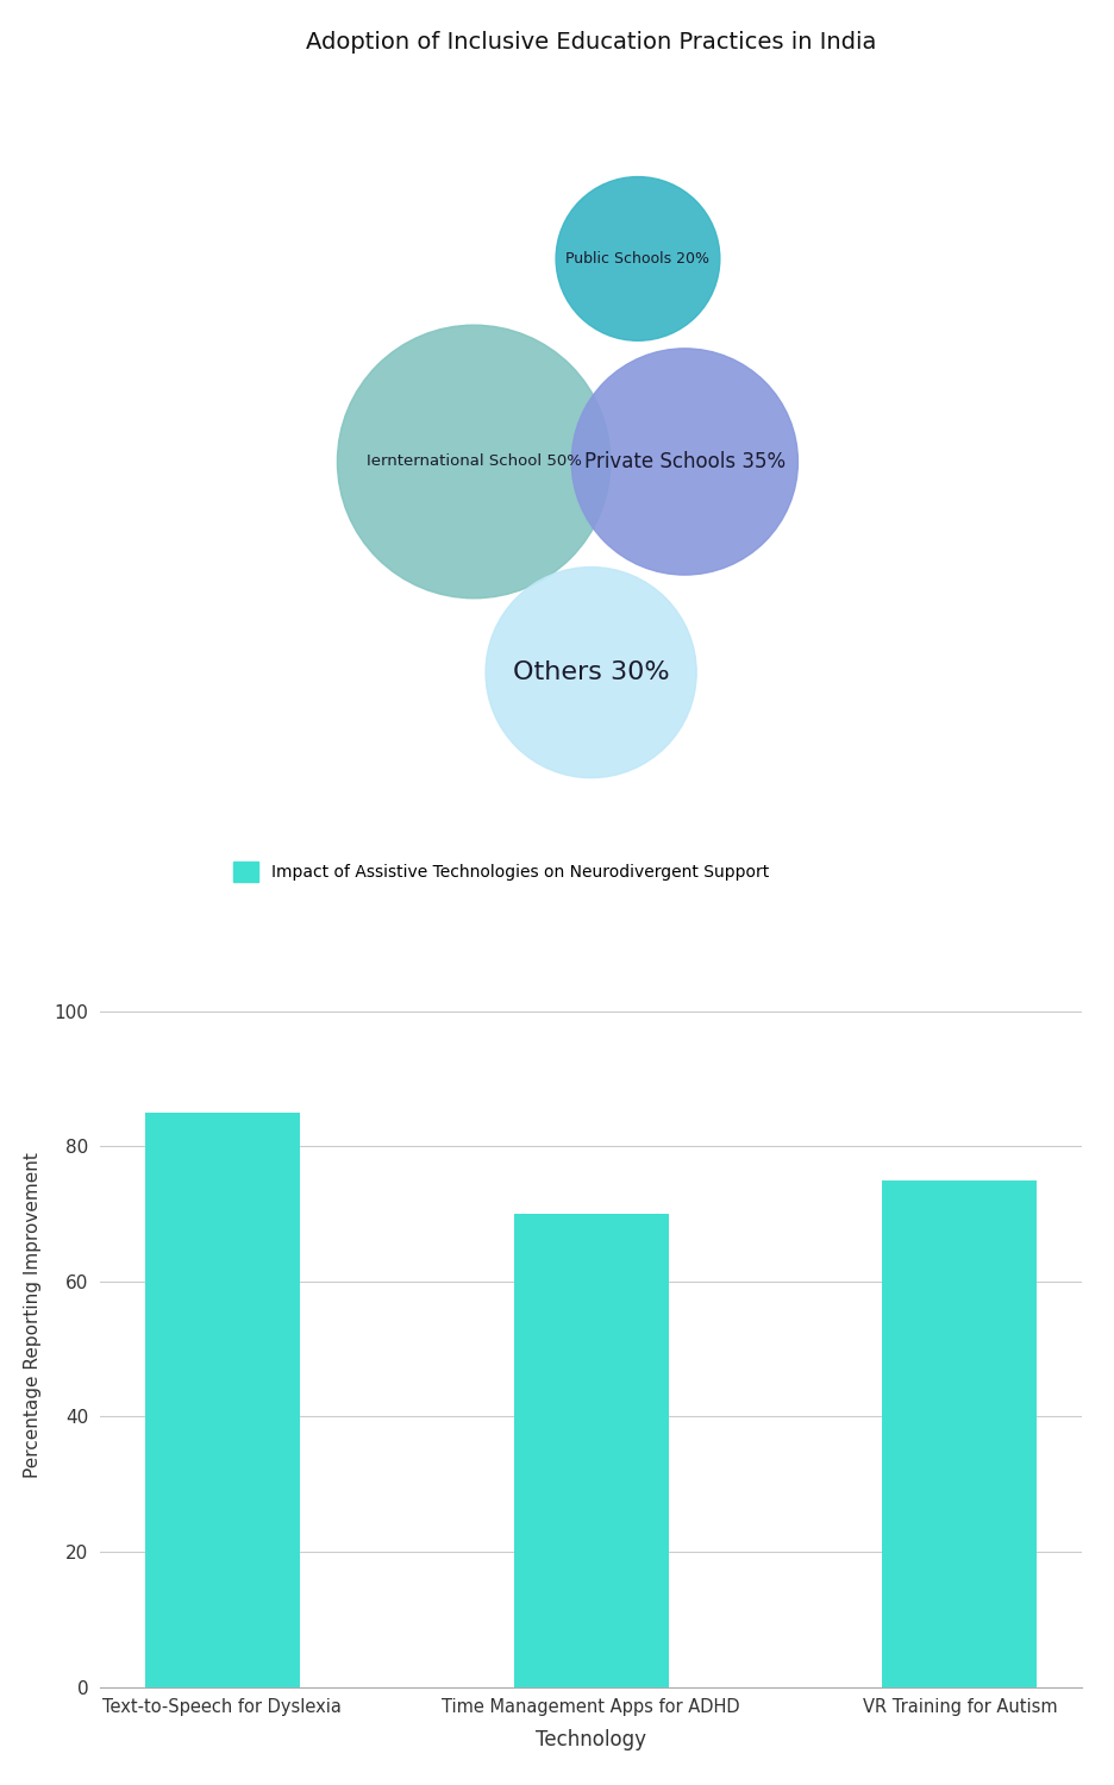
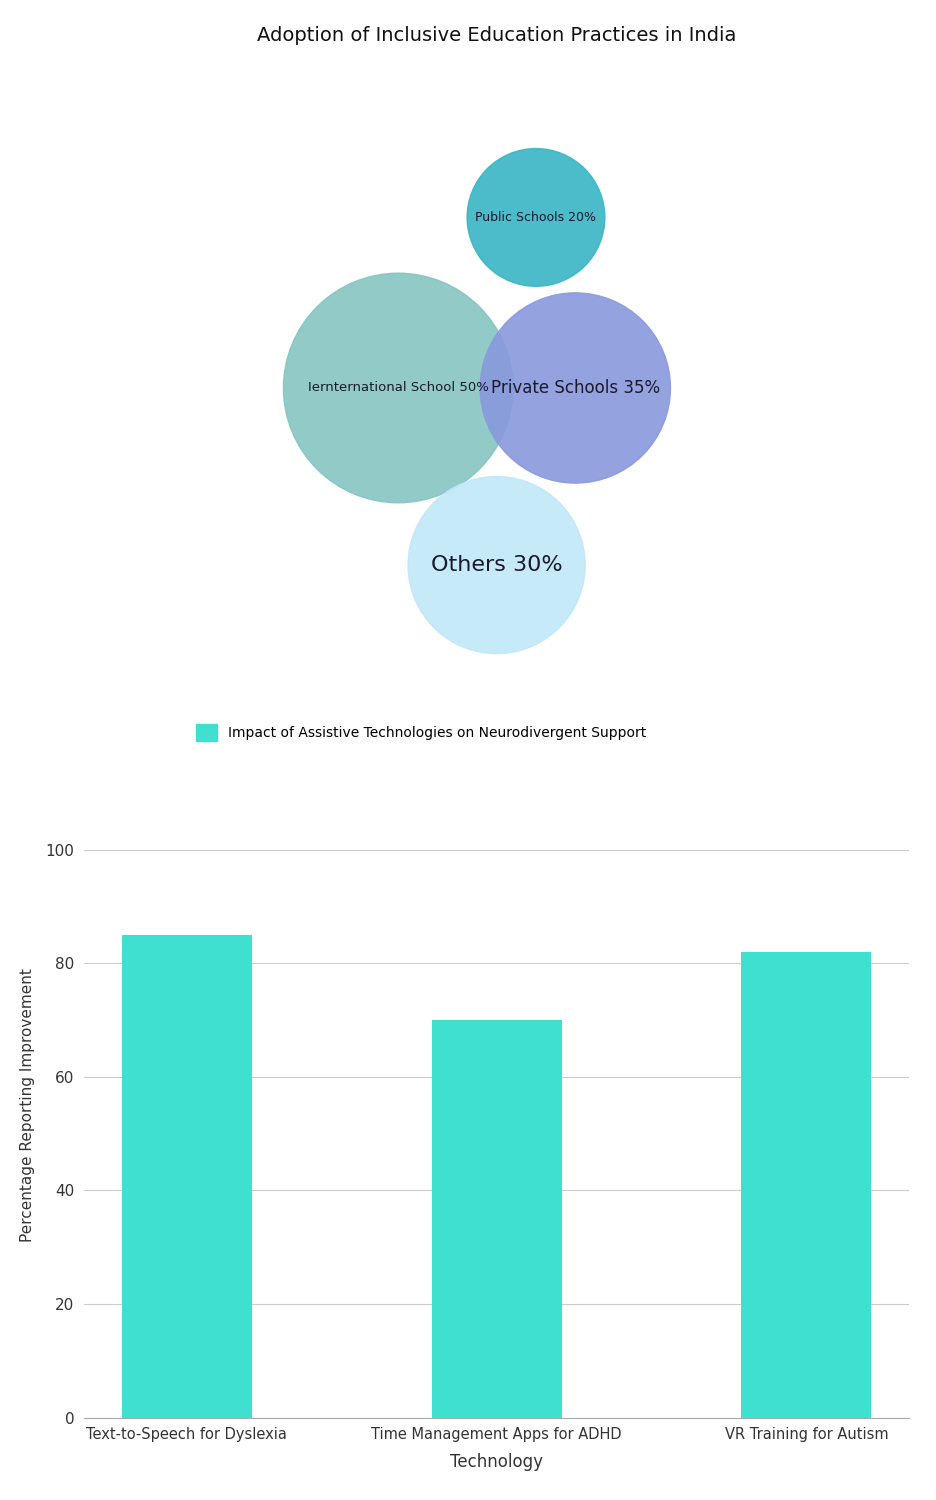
VR Training for Autism: 75 -> 82
